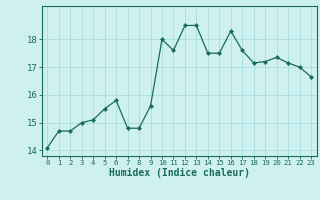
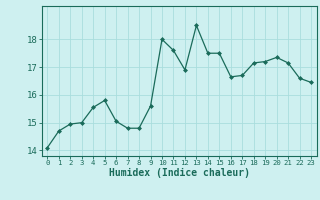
2: 14.70 -> 14.95
4: 15.10 -> 15.55
5: 15.50 -> 15.80
6: 15.80 -> 15.05
12: 18.50 -> 16.90
16: 18.30 -> 16.65
17: 17.60 -> 16.70
22: 17.00 -> 16.60
23: 16.65 -> 16.45
